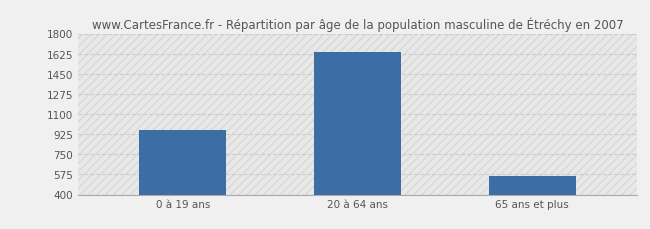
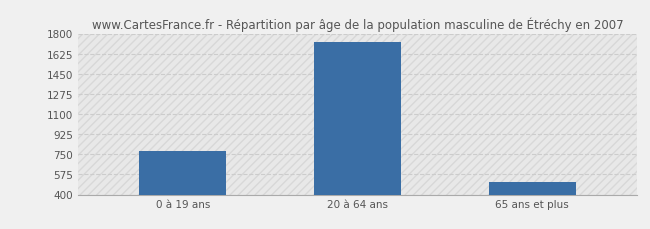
0 à 19 ans: 960 -> 780
20 à 64 ans: 1640 -> 1730
65 ans et plus: 560 -> 510
